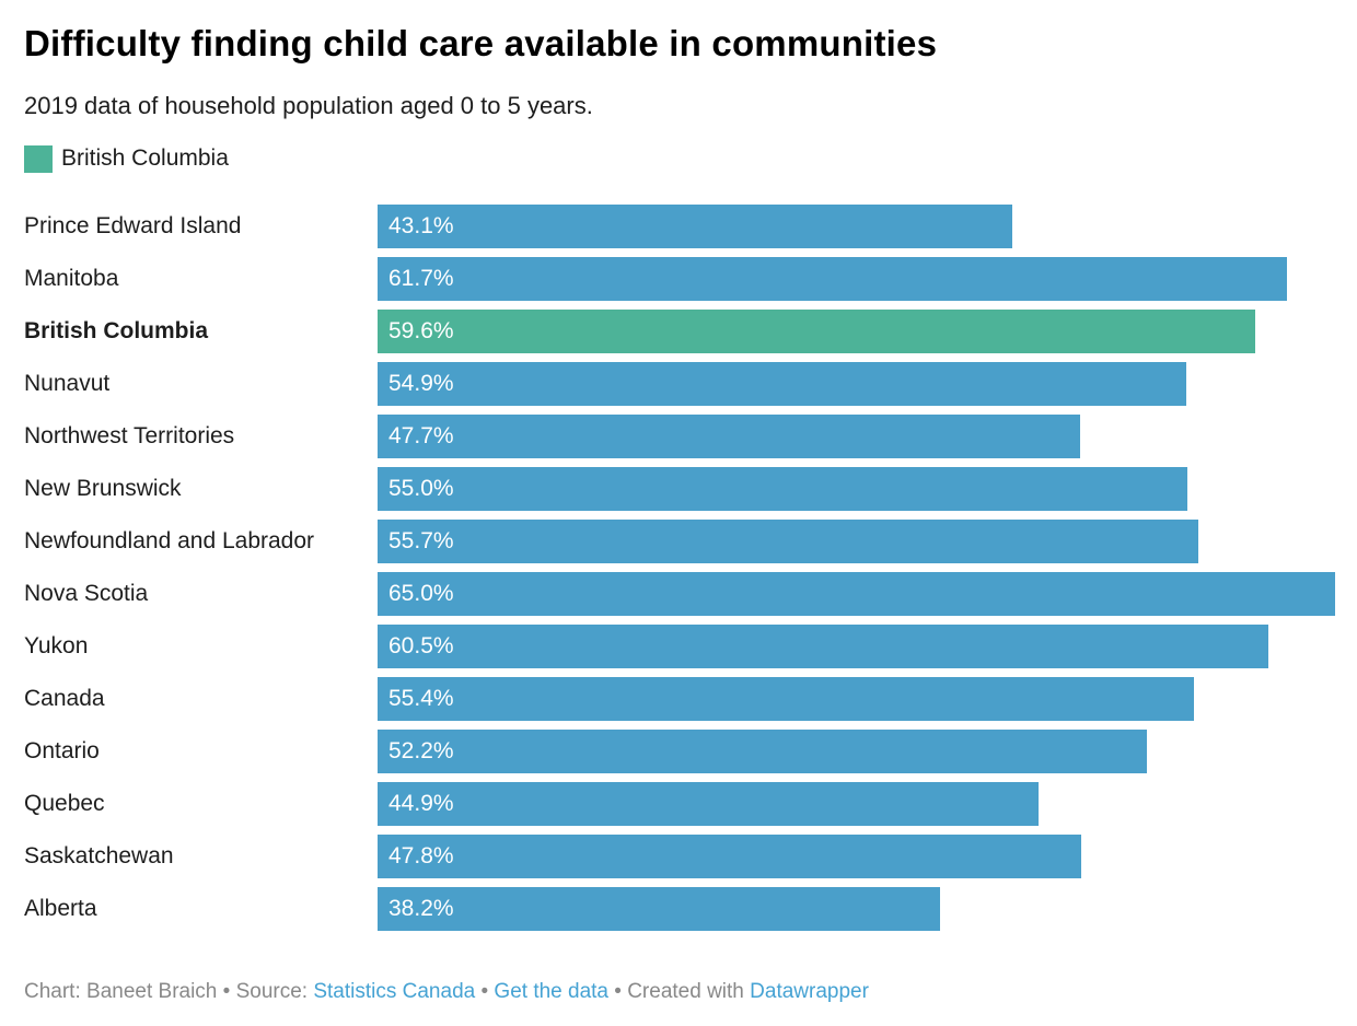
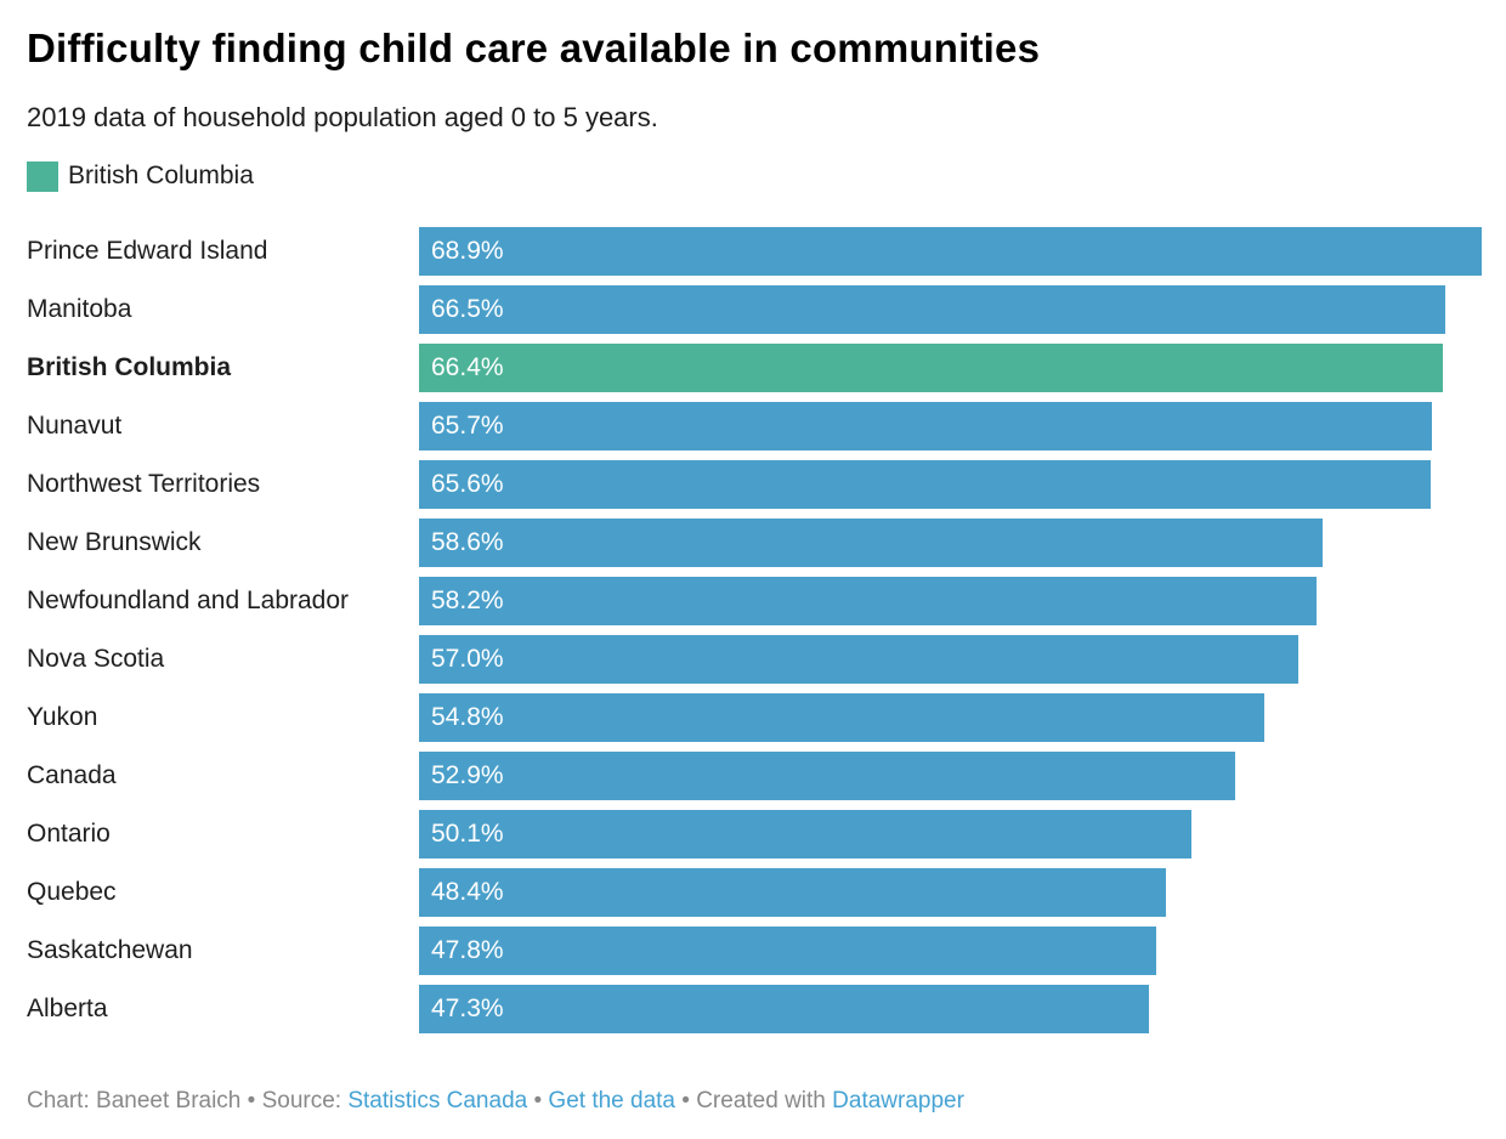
Prince Edward Island: 43.1% -> 68.9%
Manitoba: 61.7% -> 66.5%
British Columbia: 59.6% -> 66.4%
Nunavut: 54.9% -> 65.7%
Northwest Territories: 47.7% -> 65.6%
New Brunswick: 55.0% -> 58.6%
Newfoundland and Labrador: 55.7% -> 58.2%
Nova Scotia: 65.0% -> 57.0%
Yukon: 60.5% -> 54.8%
Canada: 55.4% -> 52.9%
Ontario: 52.2% -> 50.1%
Quebec: 44.9% -> 48.4%
Alberta: 38.2% -> 47.3%
